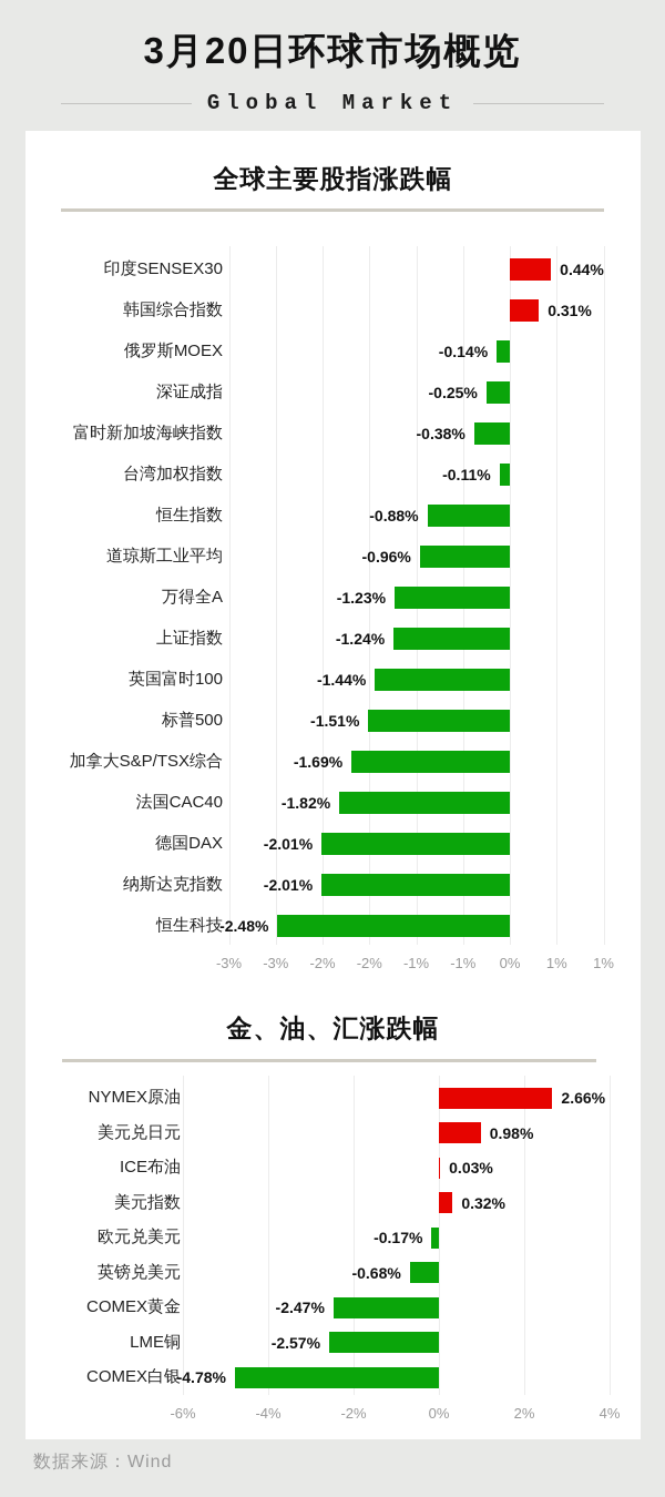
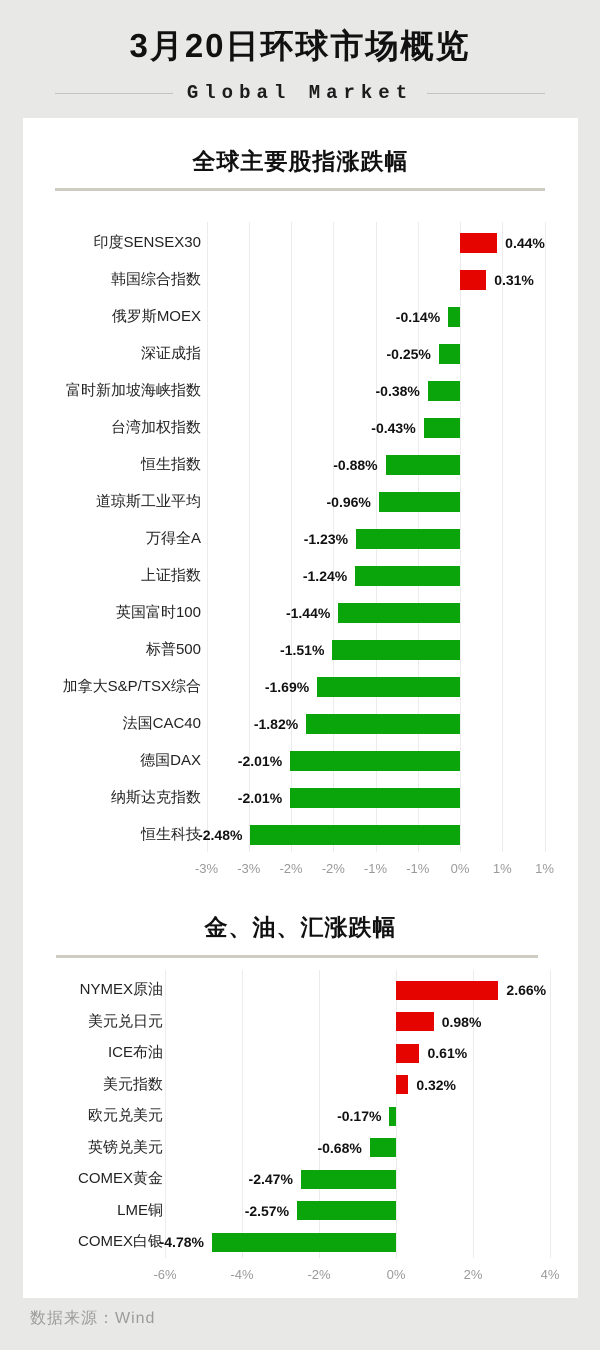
全球主要股指涨跌幅/台湾加权指数: -0.11% -> -0.43%
金、油、汇涨跌幅/ICE布油: 0.03% -> 0.61%
